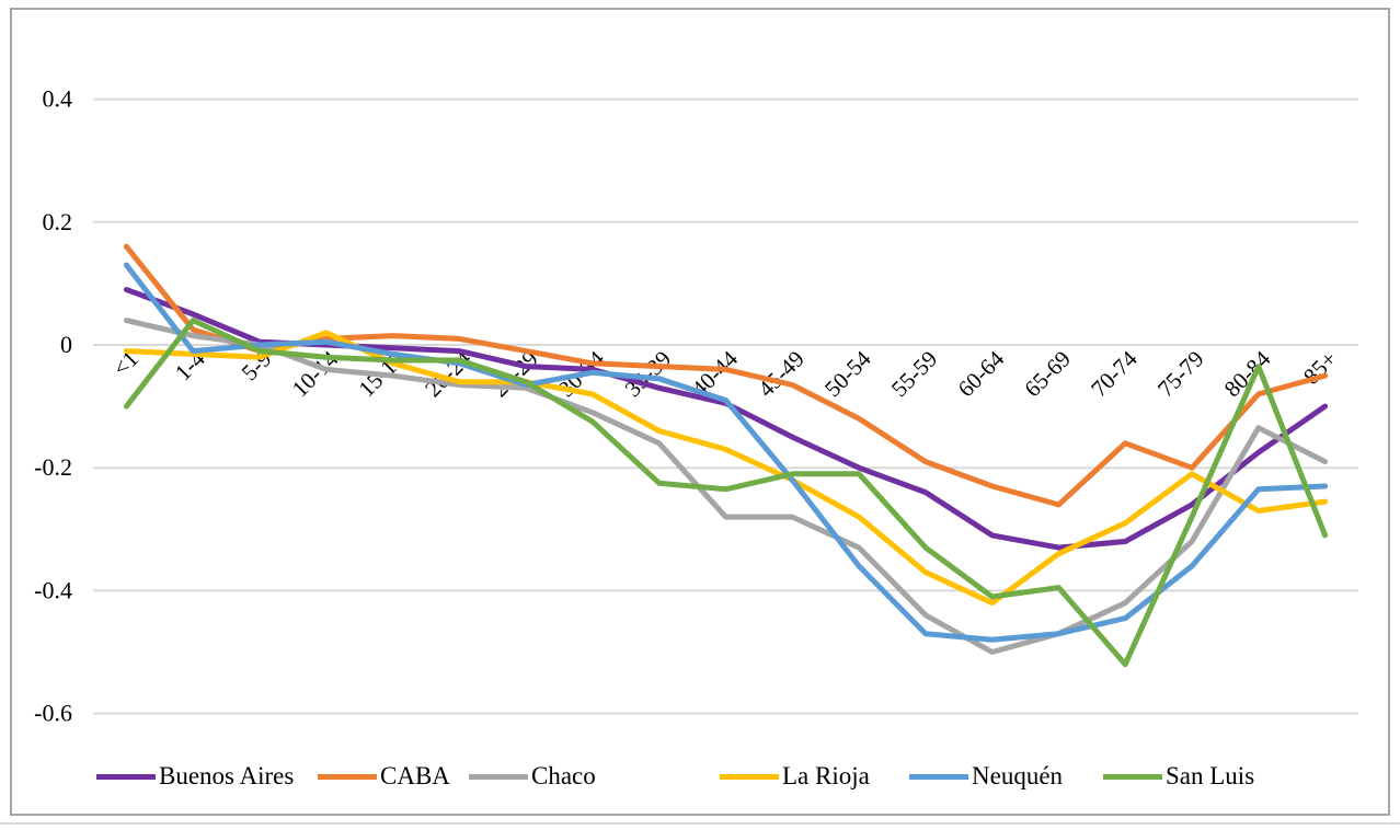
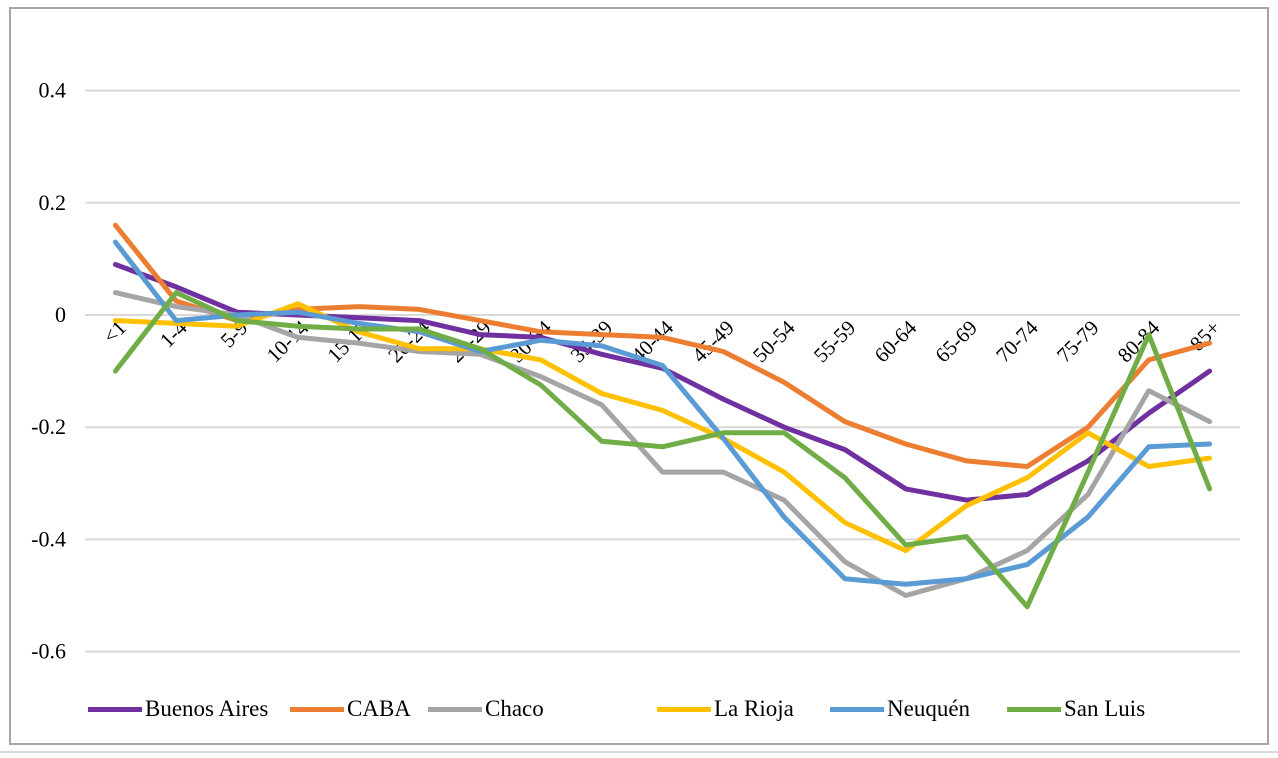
San Luis/55-59: -0.33 -> -0.29
CABA/70-74: -0.16 -> -0.27
